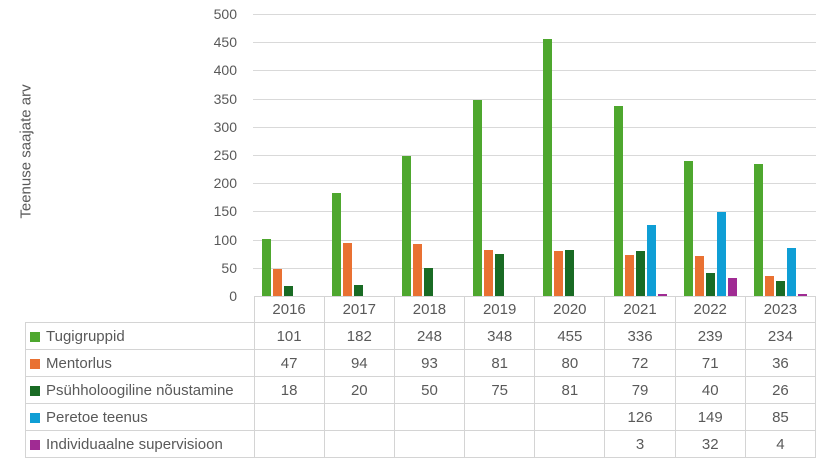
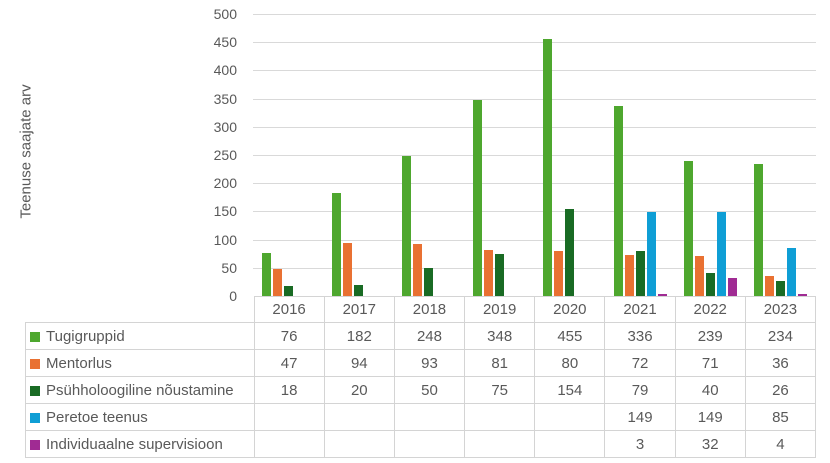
Tugigruppid/2016: 101 -> 76
Psühholoogiline nõustamine/2020: 81 -> 154
Peretoe teenus/2021: 126 -> 149
